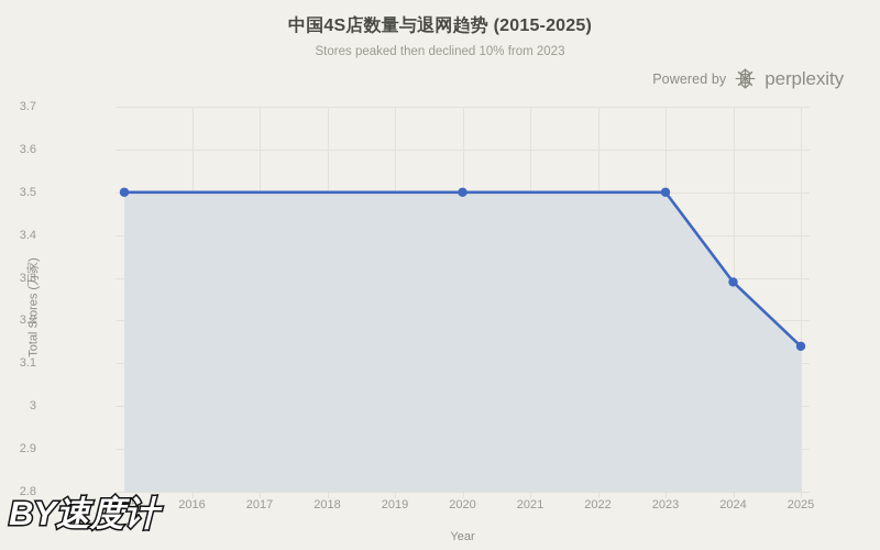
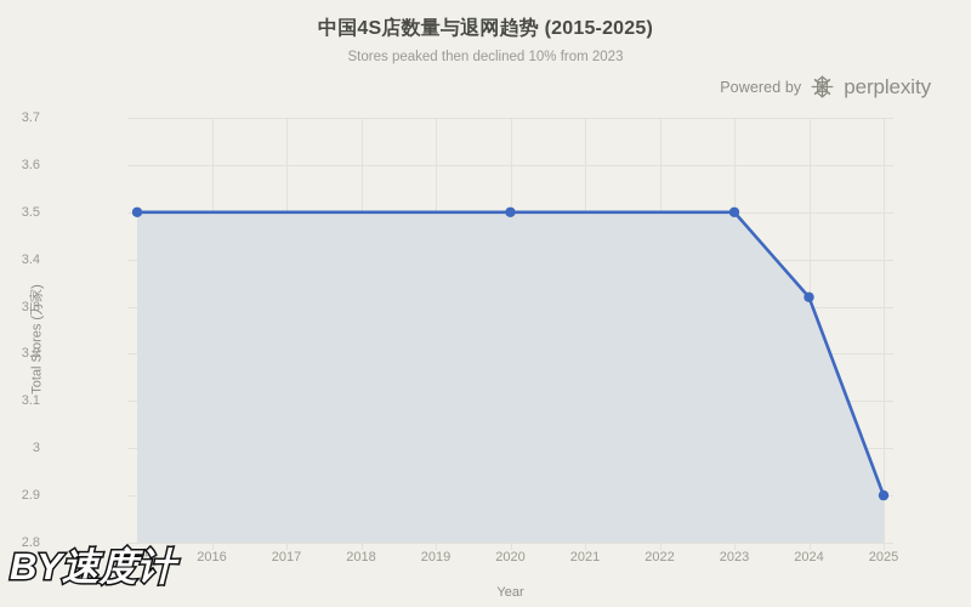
2024: 3.29 -> 3.32
2025: 3.14 -> 2.90
